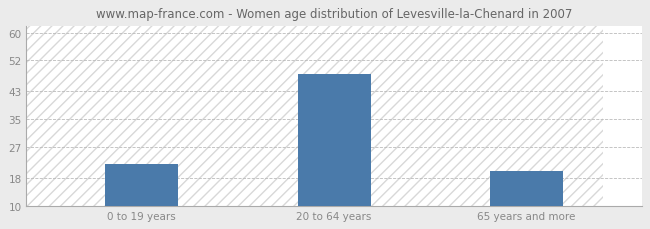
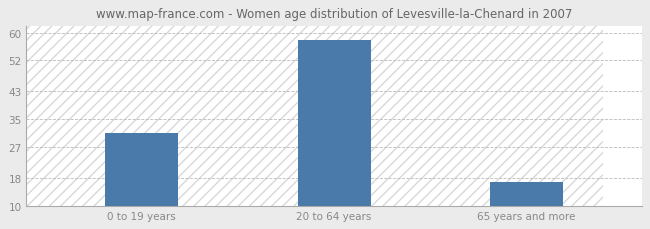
0 to 19 years: 22 -> 31
20 to 64 years: 48 -> 58
65 years and more: 20 -> 17
